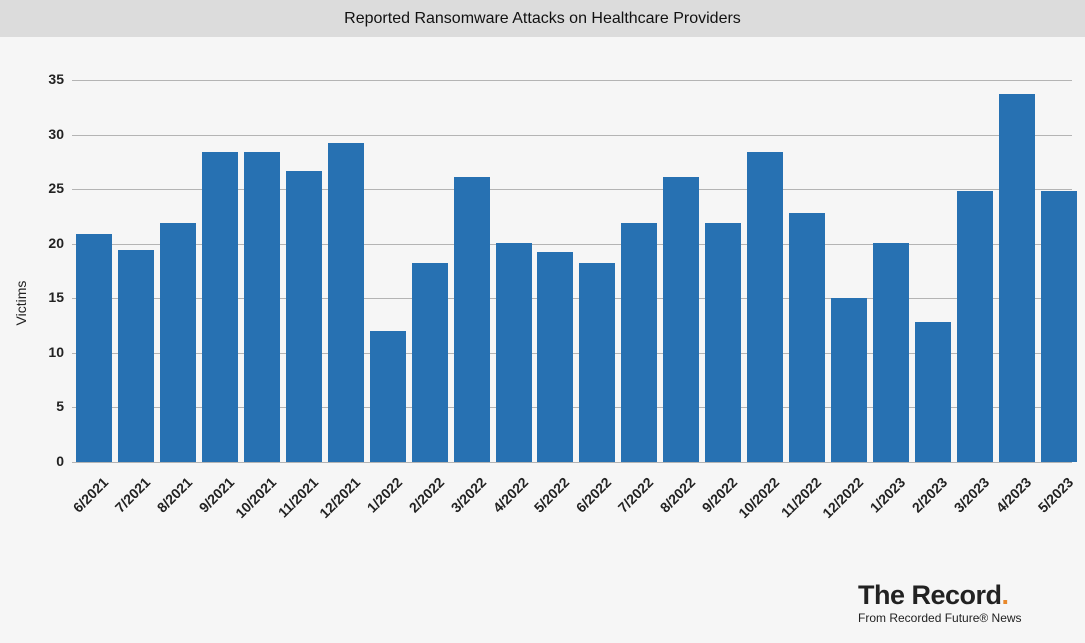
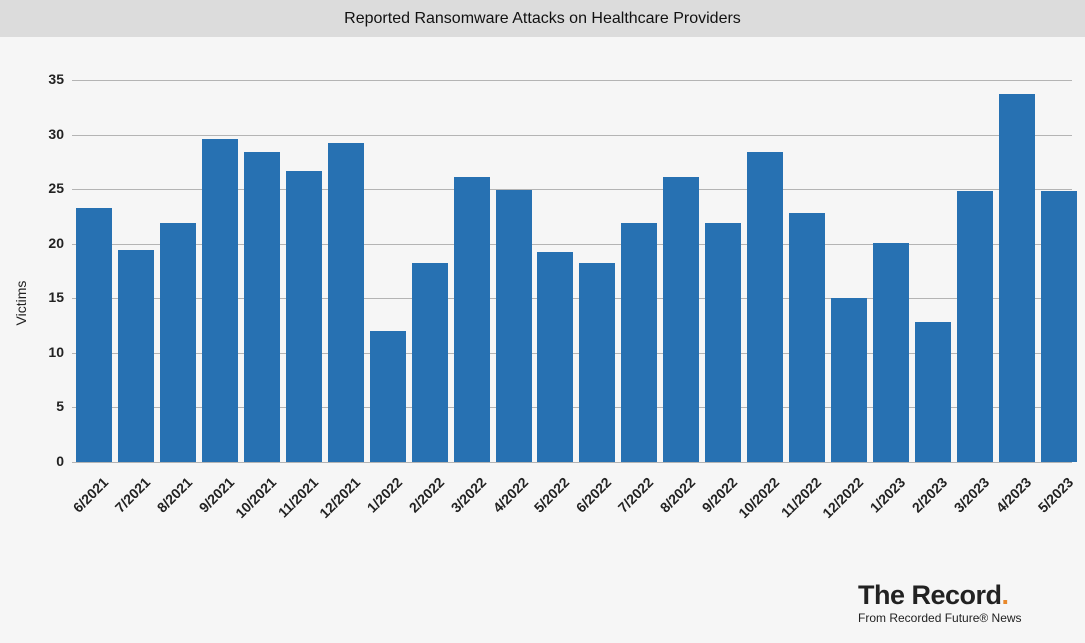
6/2021: 20.9 -> 23.3
9/2021: 28.4 -> 29.6
4/2022: 20.1 -> 24.9
